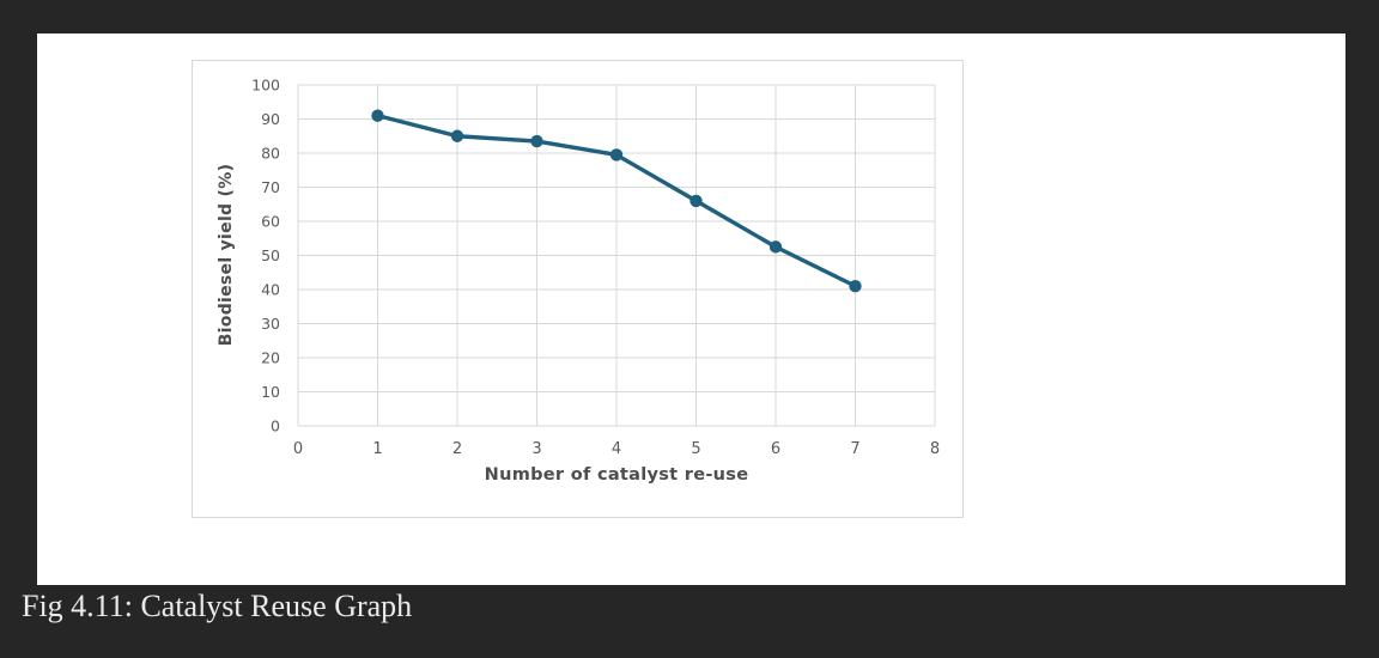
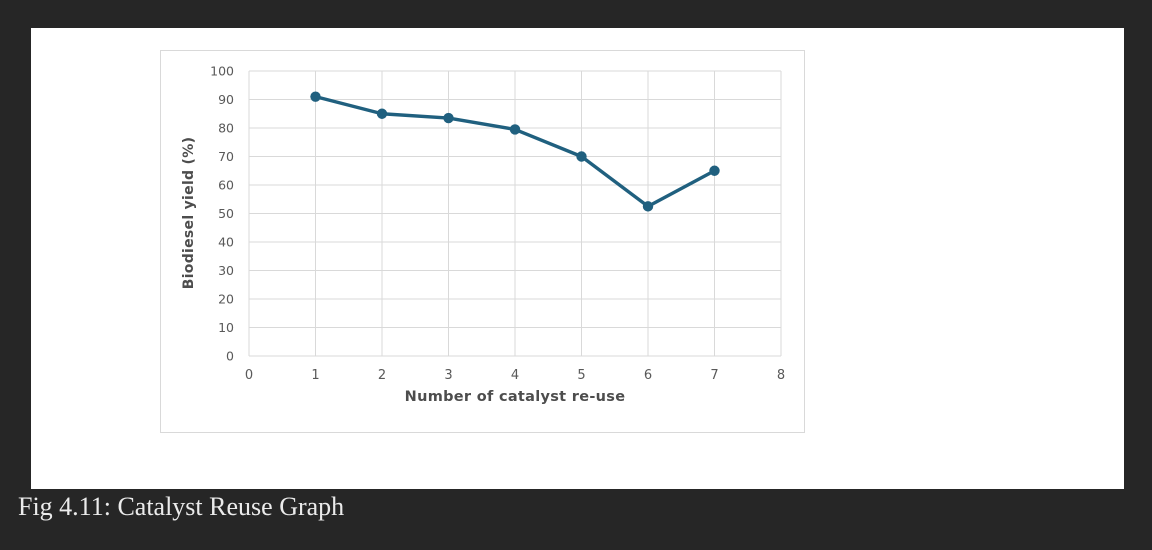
5: 66 -> 70
7: 41 -> 65
